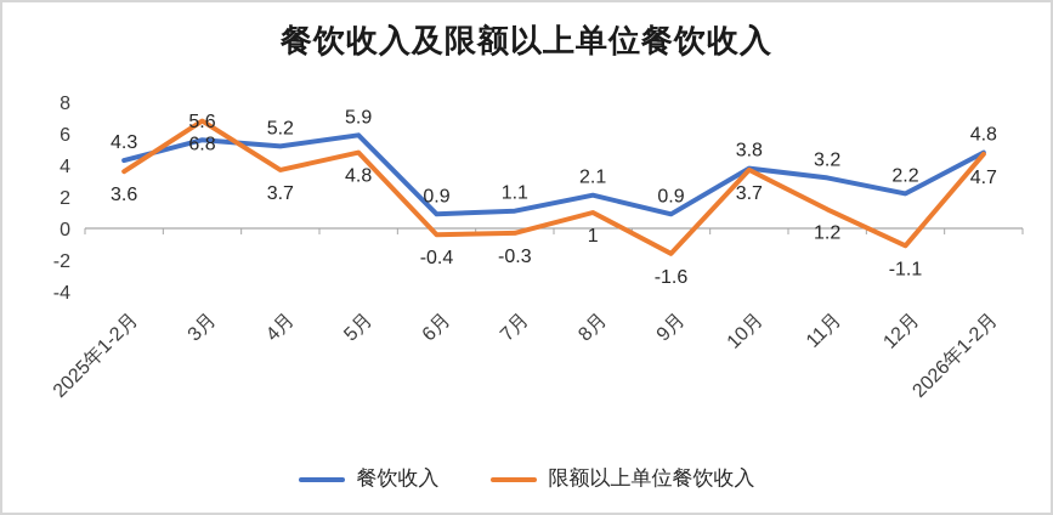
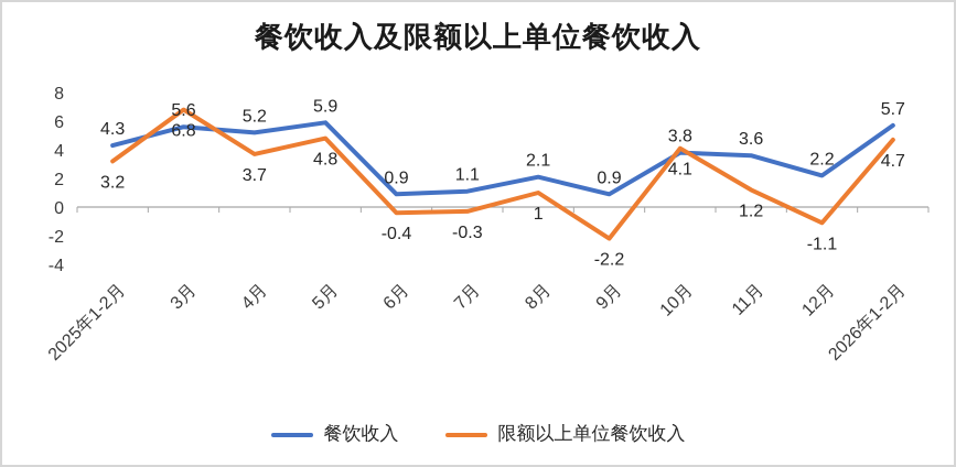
限额以上单位餐饮收入/2025年1-2月: 3.6 -> 3.2
限额以上单位餐饮收入/9月: -1.6 -> -2.2
限额以上单位餐饮收入/10月: 3.7 -> 4.1
餐饮收入/11月: 3.2 -> 3.6
餐饮收入/2026年1-2月: 4.8 -> 5.7
